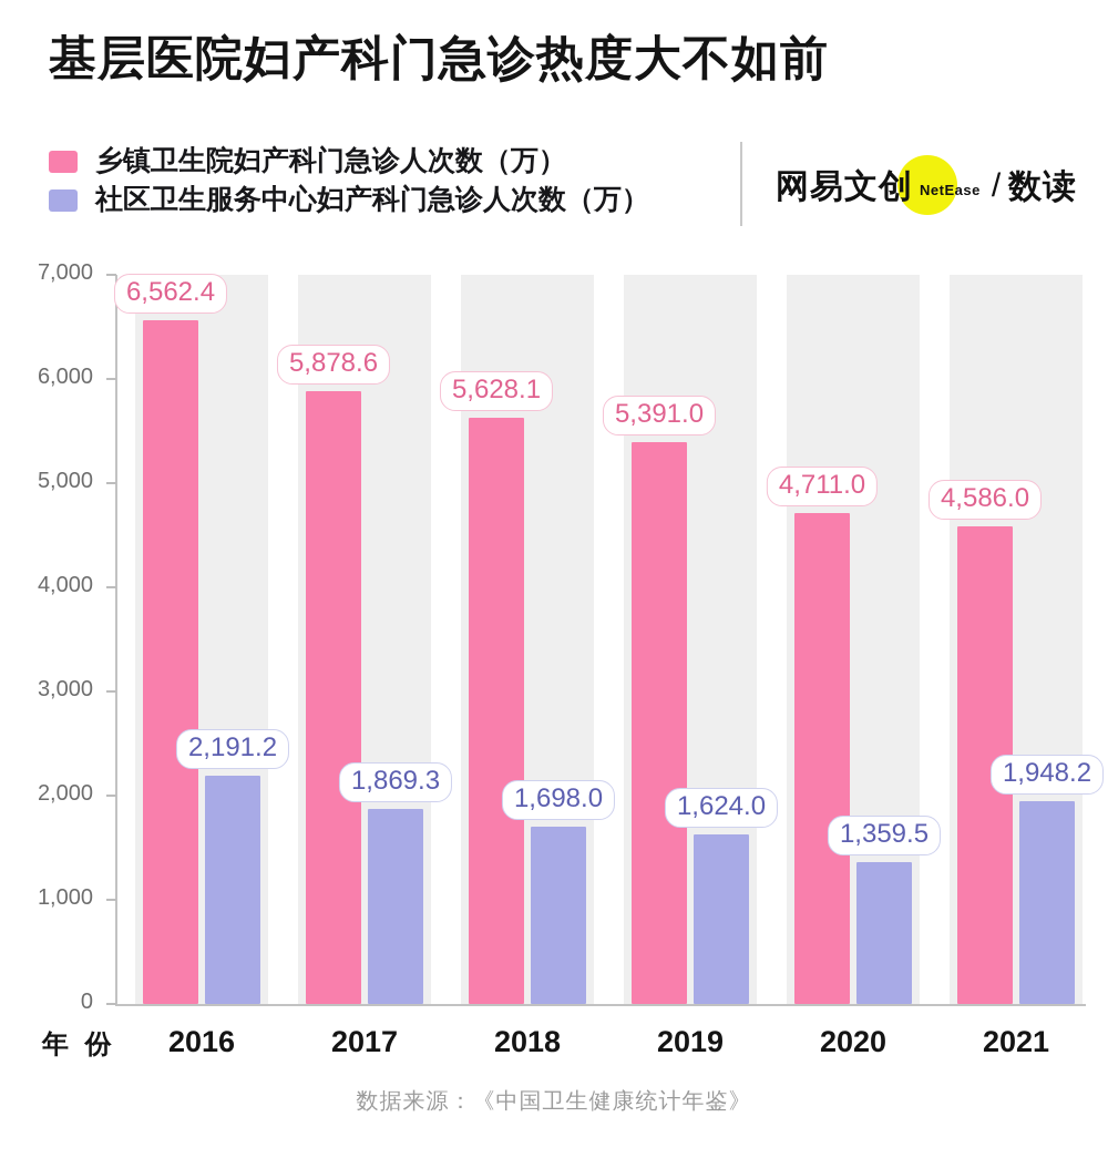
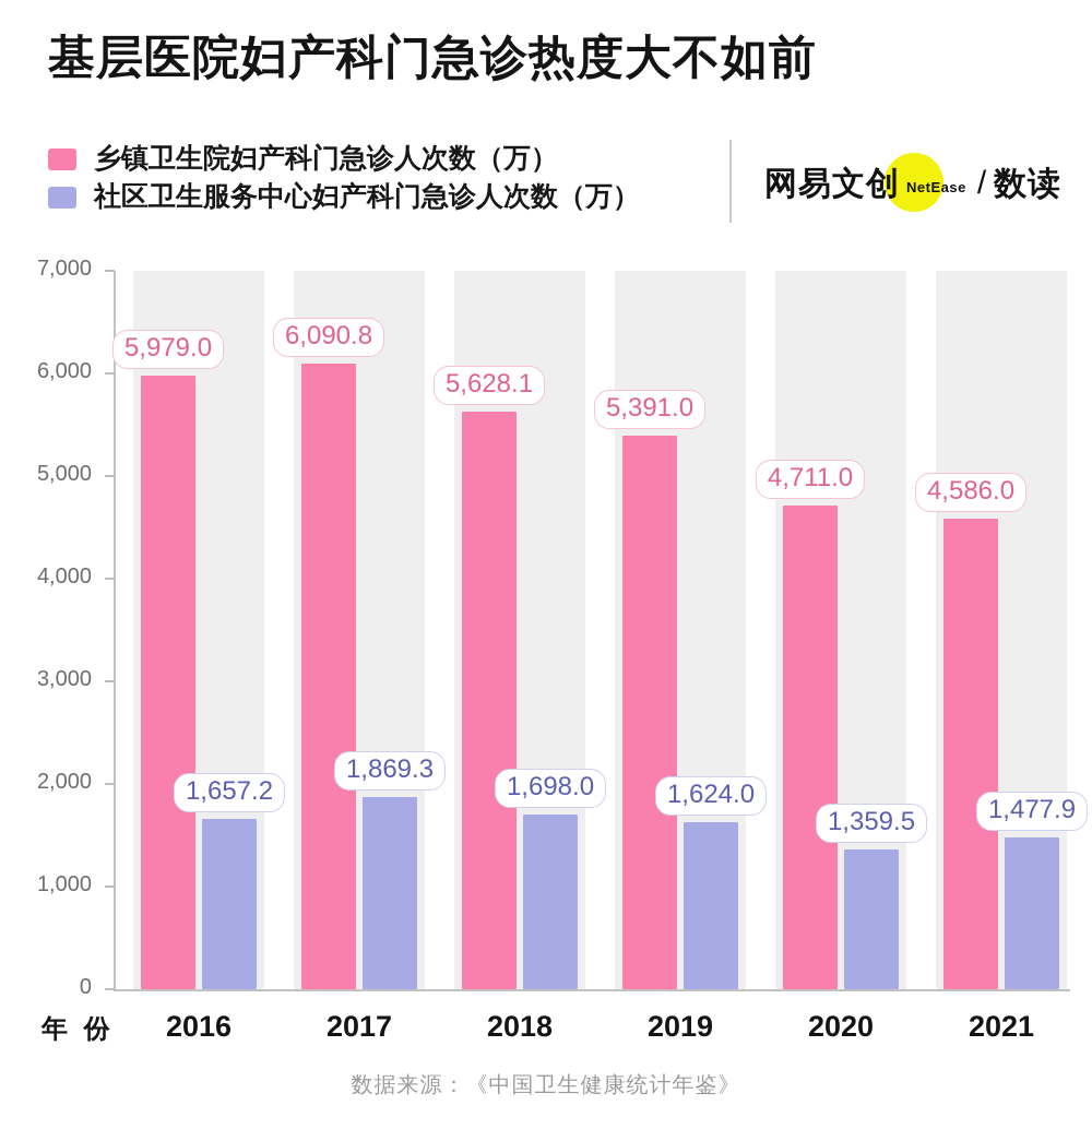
乡镇卫生院妇产科门急诊人次数（万）/2016: 6,562.4 -> 5,979.0
社区卫生服务中心妇产科门急诊人次数（万）/2016: 2,191.2 -> 1,657.2
乡镇卫生院妇产科门急诊人次数（万）/2017: 5,878.6 -> 6,090.8
社区卫生服务中心妇产科门急诊人次数（万）/2021: 1,948.2 -> 1,477.9
